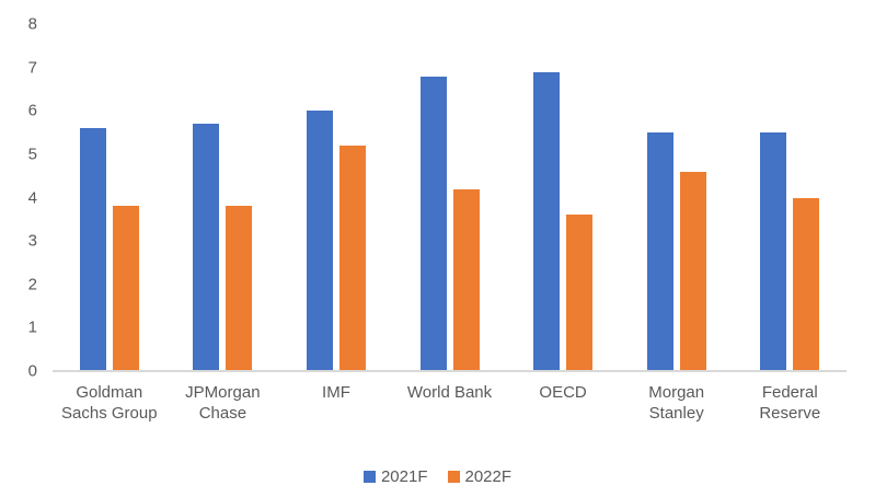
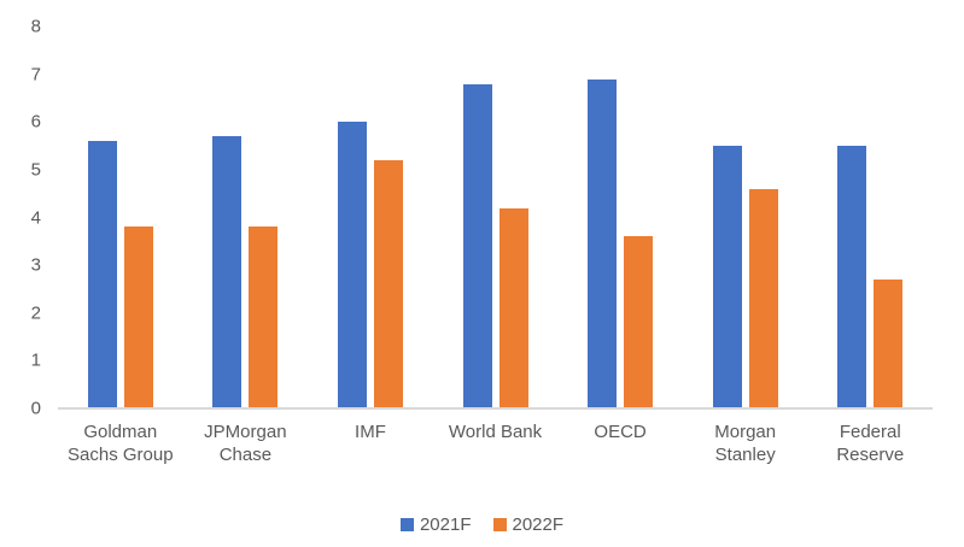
2022F/Federal Reserve: 4.0 -> 2.7
